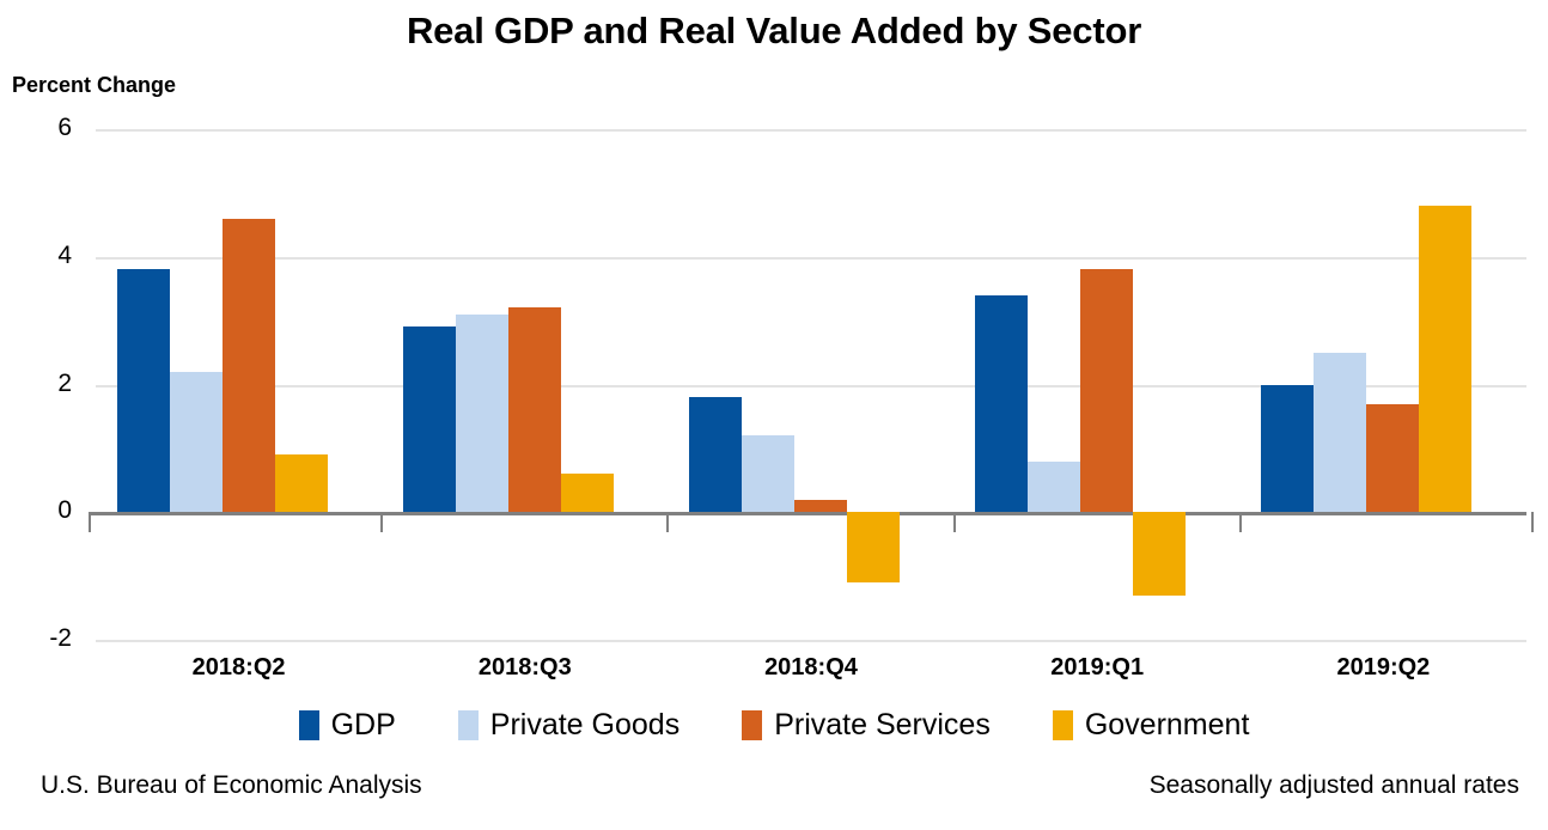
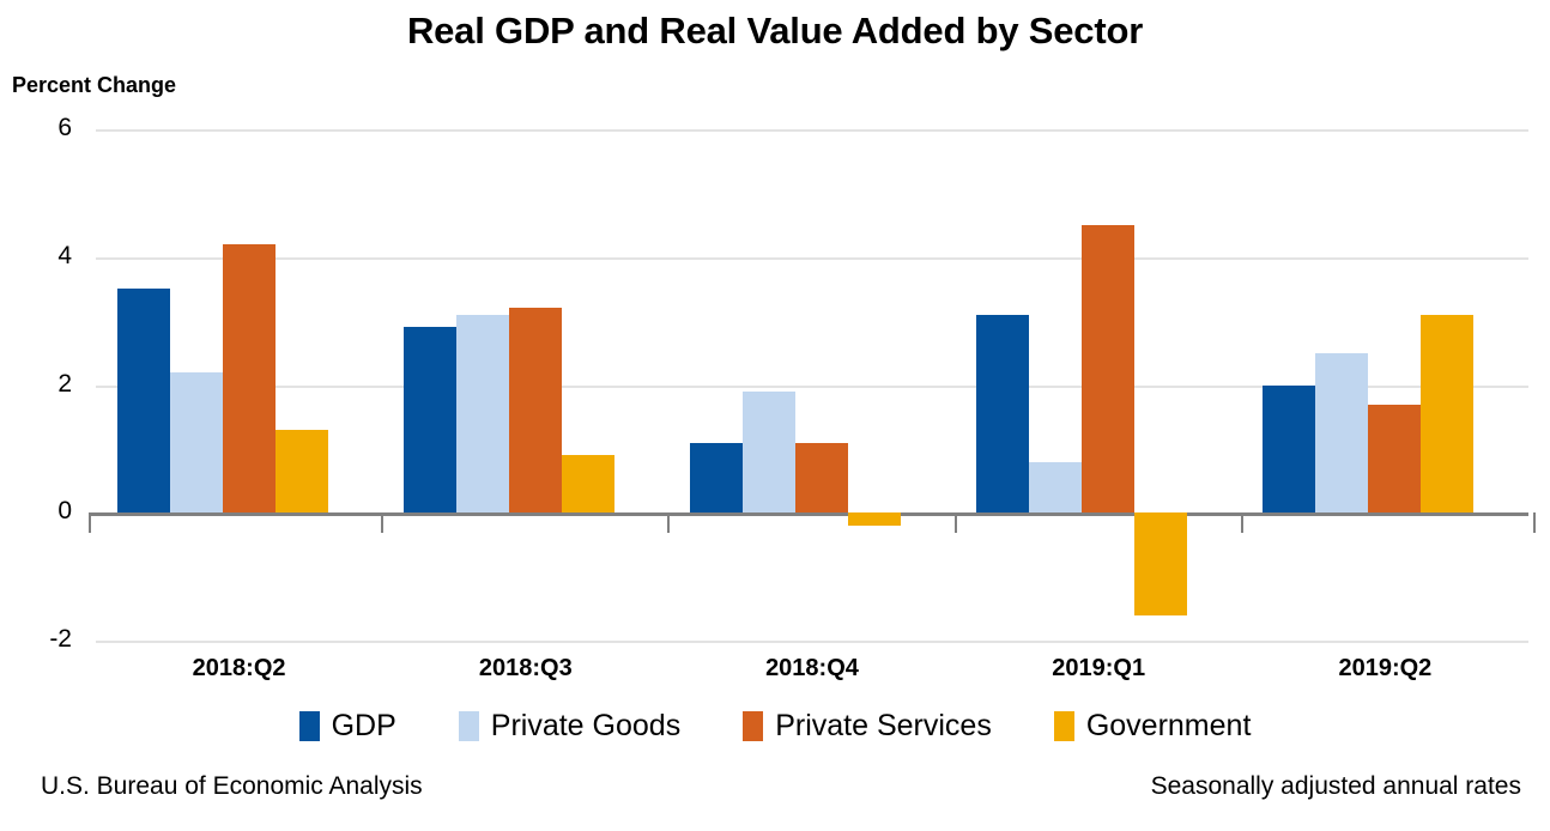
GDP/2018:Q2: 3.8 -> 3.5
Private Services/2018:Q2: 4.6 -> 4.2
Government/2018:Q2: 0.9 -> 1.3
Government/2018:Q3: 0.6 -> 0.9
GDP/2018:Q4: 1.8 -> 1.1
Private Goods/2018:Q4: 1.2 -> 1.9
Private Services/2018:Q4: 0.2 -> 1.1
Government/2018:Q4: -1.1 -> -0.2
GDP/2019:Q1: 3.4 -> 3.1
Private Services/2019:Q1: 3.8 -> 4.5
Government/2019:Q1: -1.3 -> -1.6
Government/2019:Q2: 4.8 -> 3.1
